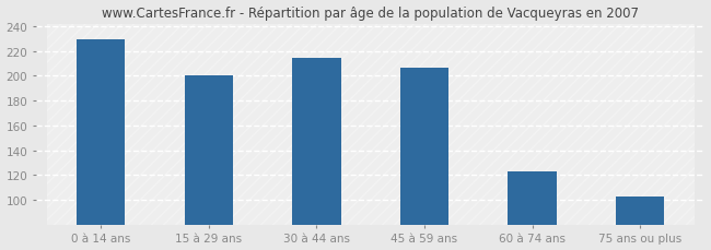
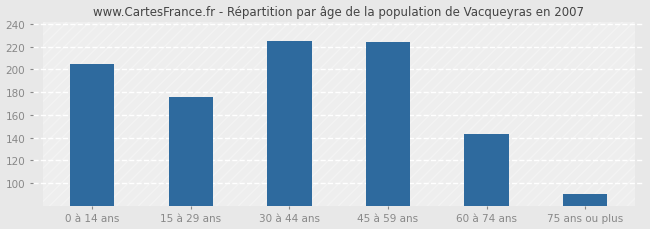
0 à 14 ans: 229 -> 205
15 à 29 ans: 200 -> 176
30 à 44 ans: 214 -> 225
45 à 59 ans: 206 -> 224
60 à 74 ans: 123 -> 143
75 ans ou plus: 103 -> 90
